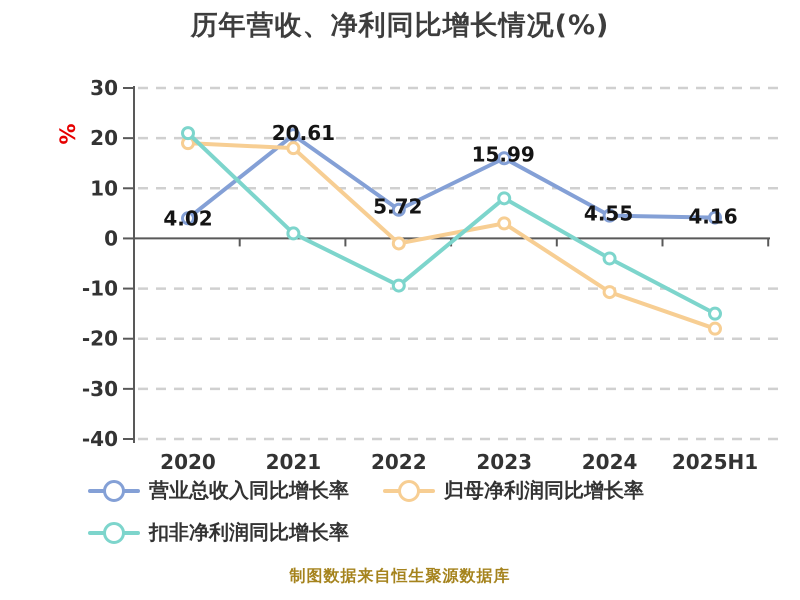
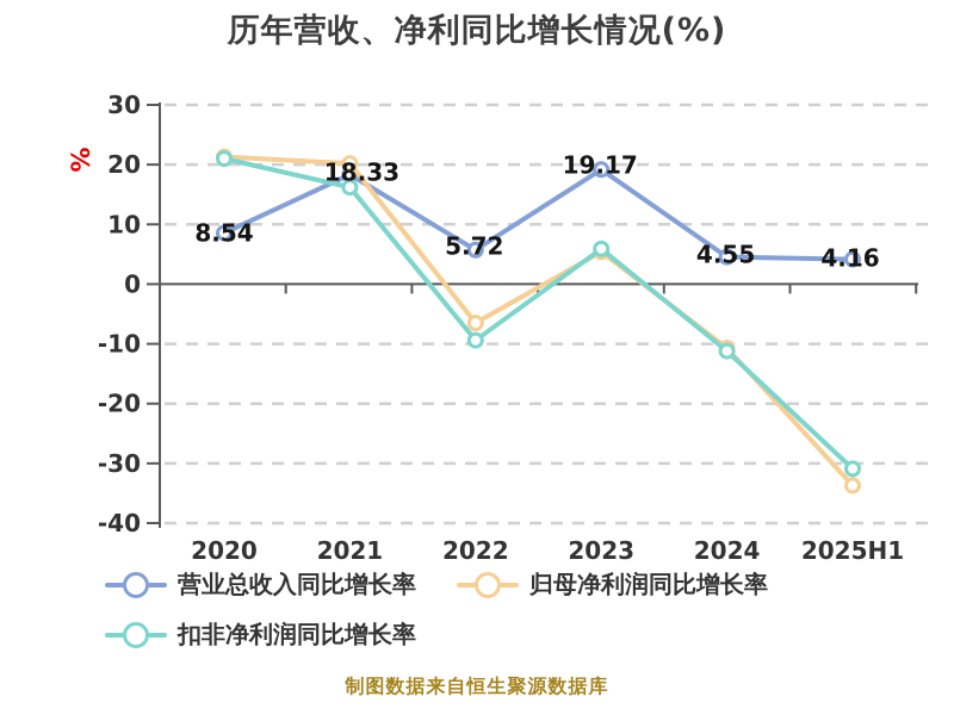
营业总收入同比增长率/2020: 4.02 -> 8.54
归母净利润同比增长率/2020: 19 -> 21
营业总收入同比增长率/2021: 20.61 -> 18.33
归母净利润同比增长率/2021: 18 -> 20
扣非净利润同比增长率/2021: 1 -> 16
归母净利润同比增长率/2022: -1 -> -6
营业总收入同比增长率/2023: 15.99 -> 19.17
归母净利润同比增长率/2023: 3 -> 5
扣非净利润同比增长率/2023: 8 -> 6
扣非净利润同比增长率/2024: -4 -> -11
归母净利润同比增长率/2025H1: -18 -> -34
扣非净利润同比增长率/2025H1: -15 -> -31
